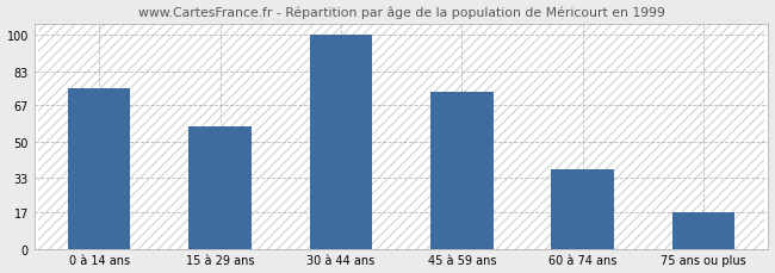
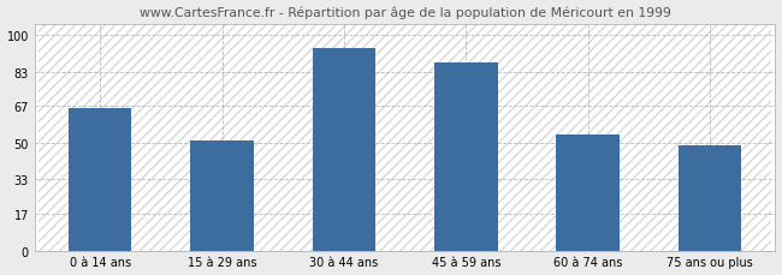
0 à 14 ans: 75 -> 66
15 à 29 ans: 57 -> 51
30 à 44 ans: 100 -> 94
45 à 59 ans: 73 -> 87
60 à 74 ans: 37 -> 54
75 ans ou plus: 17 -> 49
